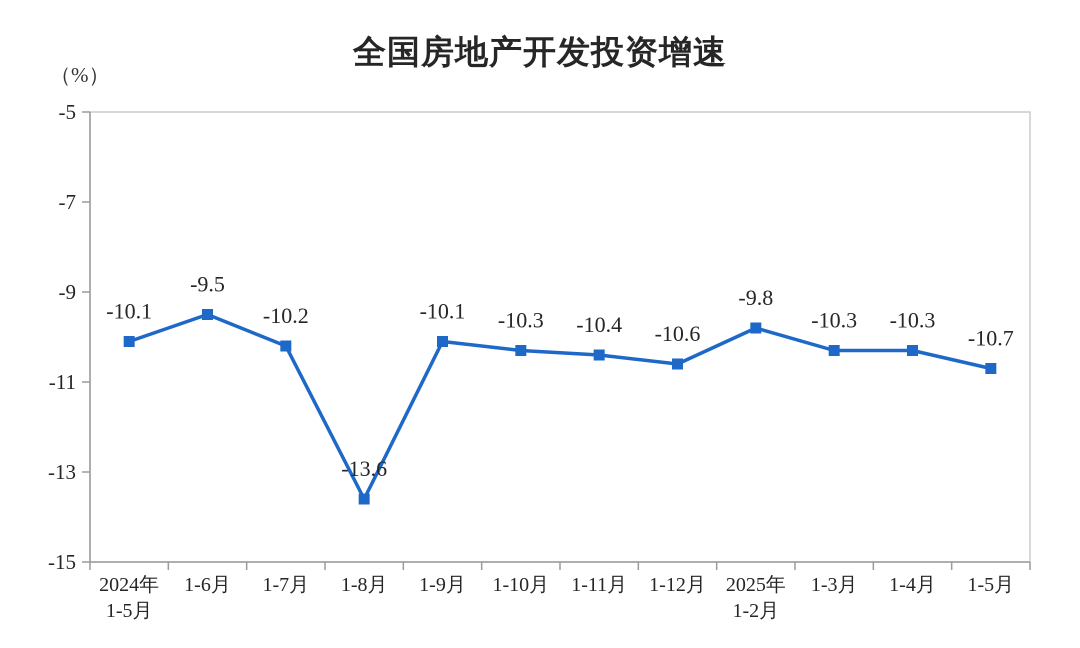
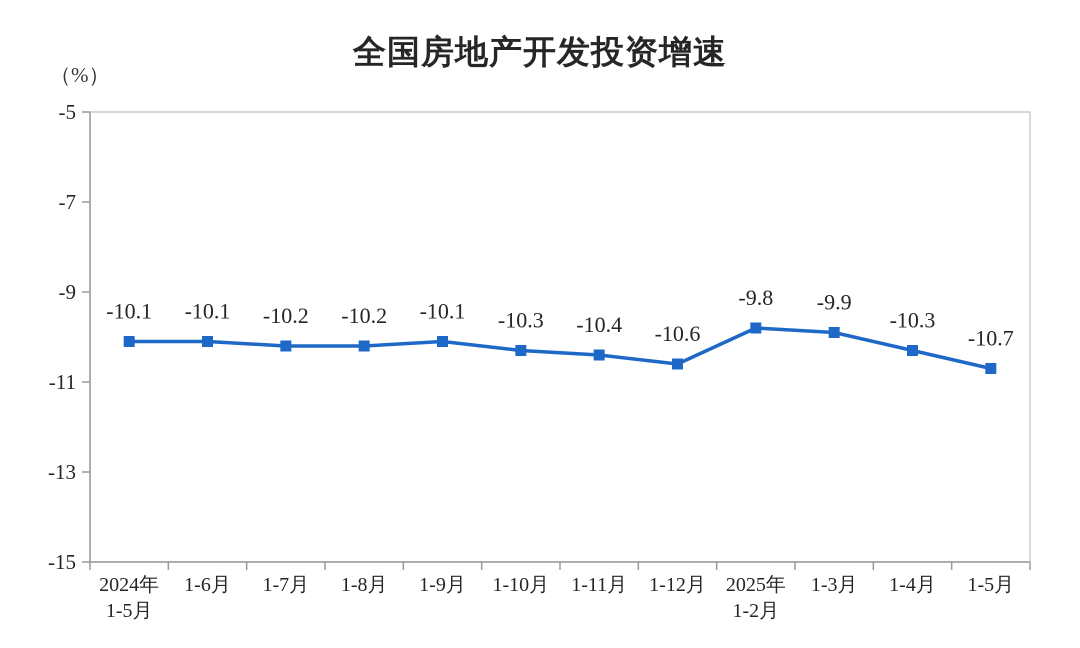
1-6月: -9.5 -> -10.1
1-8月: -13.6 -> -10.2
1-3月: -10.3 -> -9.9
